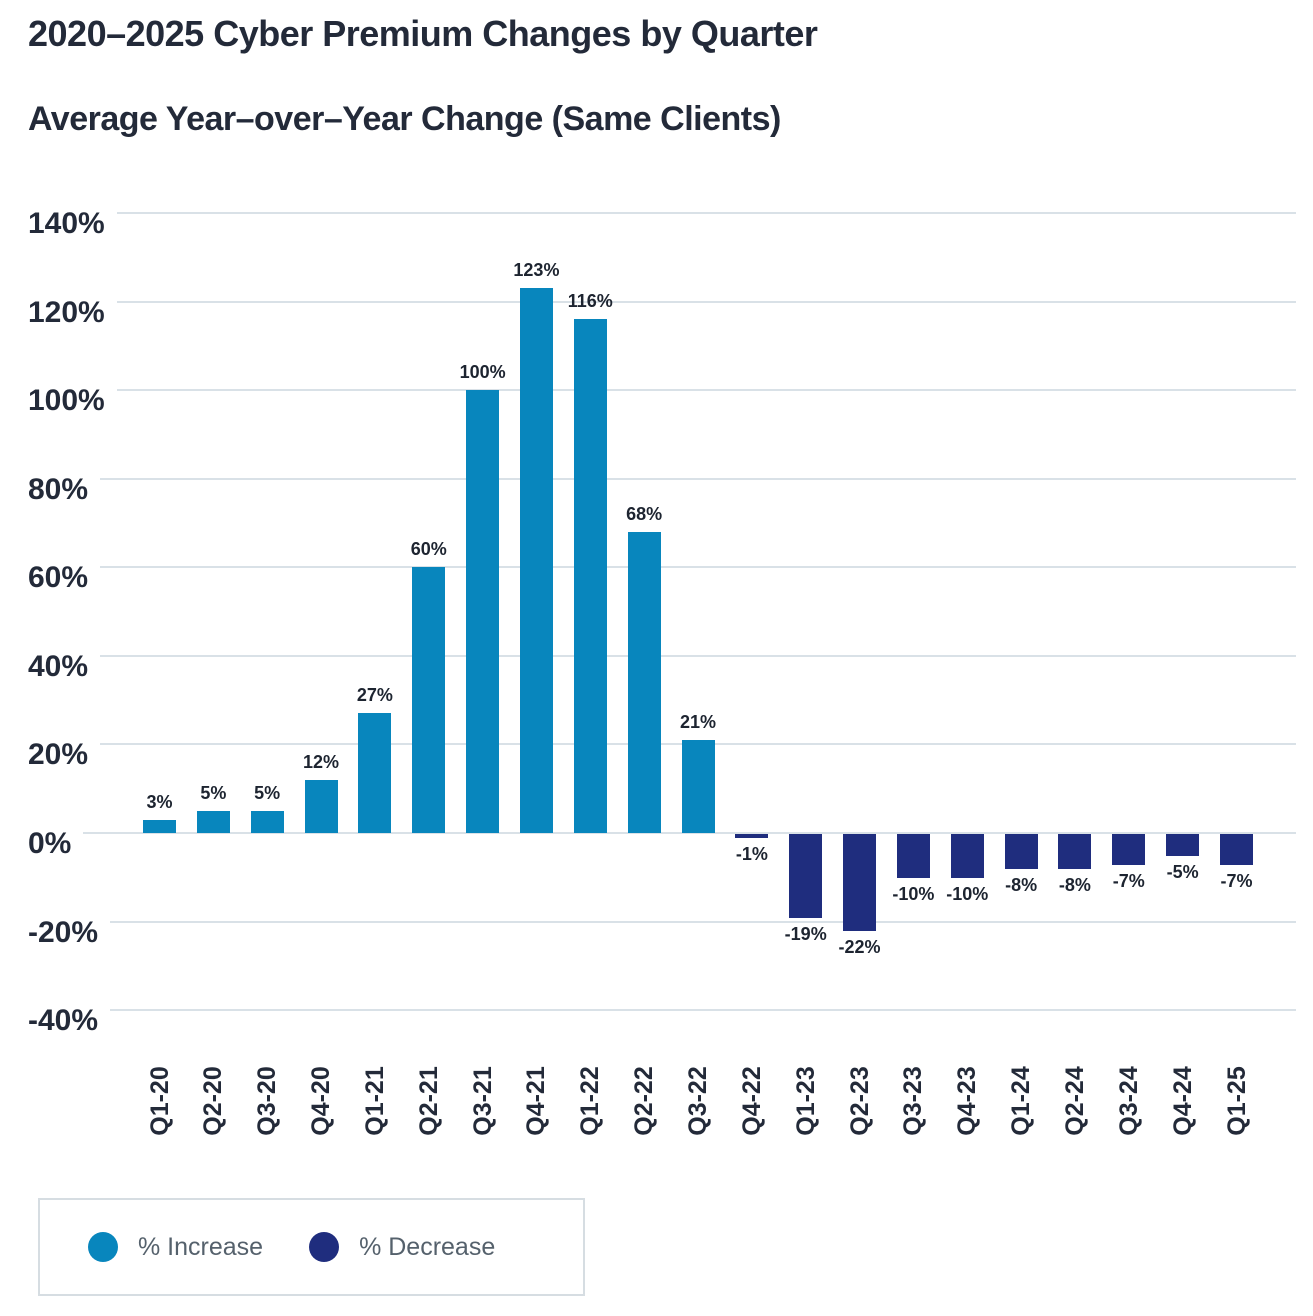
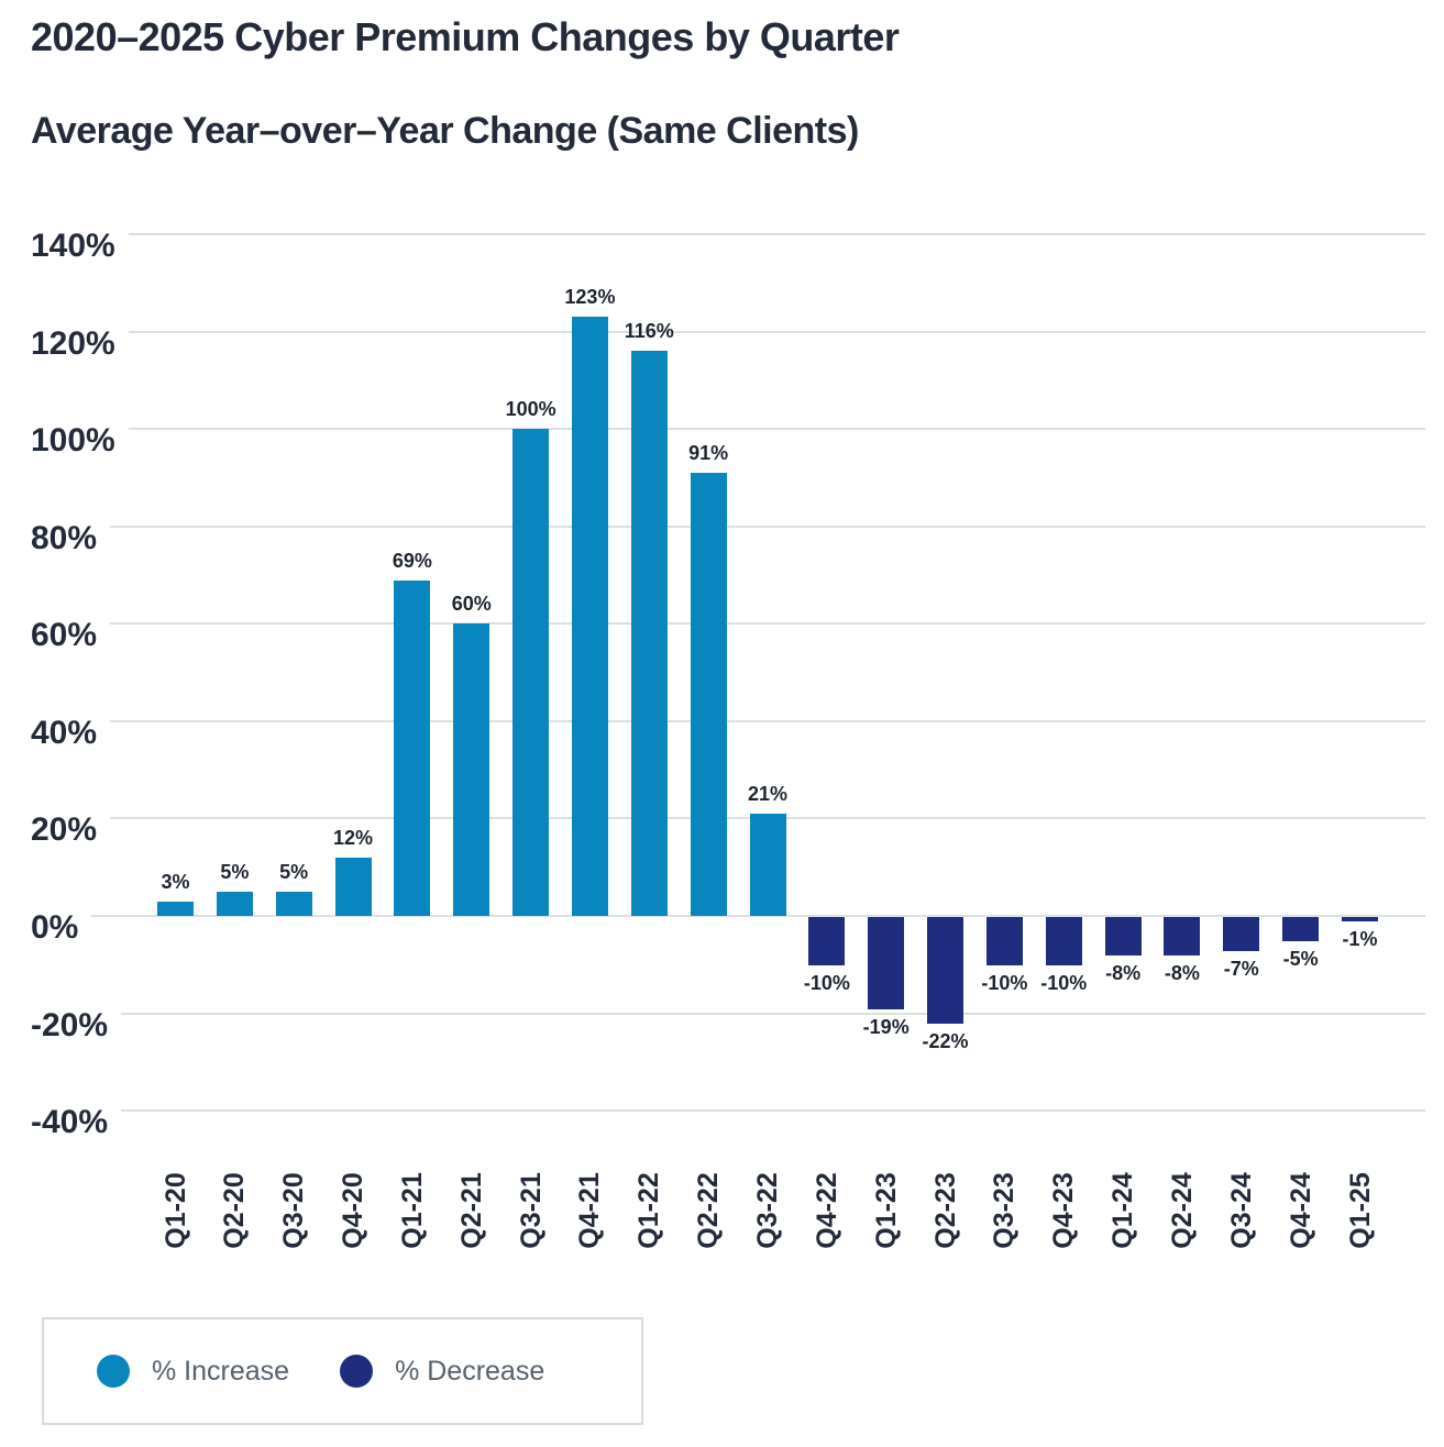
Q1-21: 27% -> 69%
Q2-22: 68% -> 91%
Q4-22: -1% -> -10%
Q1-25: -7% -> -1%
